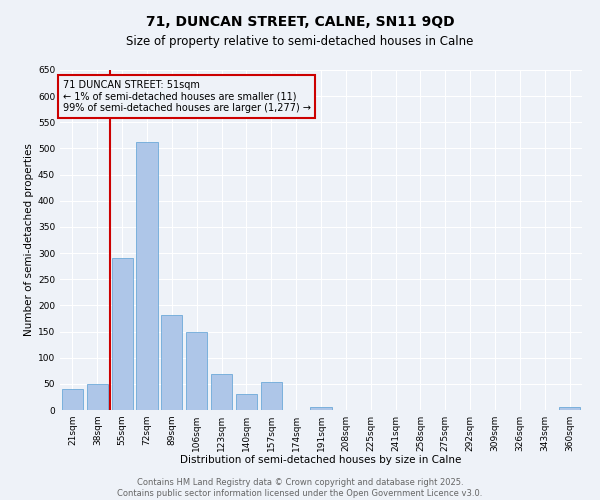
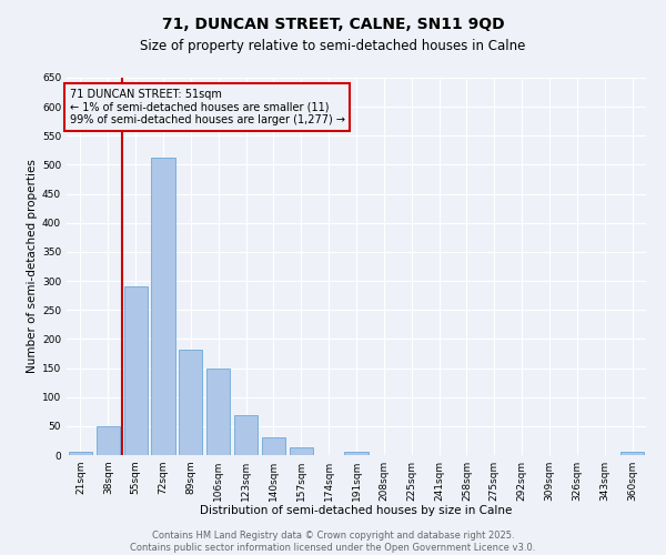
21sqm: 40 -> 5
157sqm: 54 -> 14
